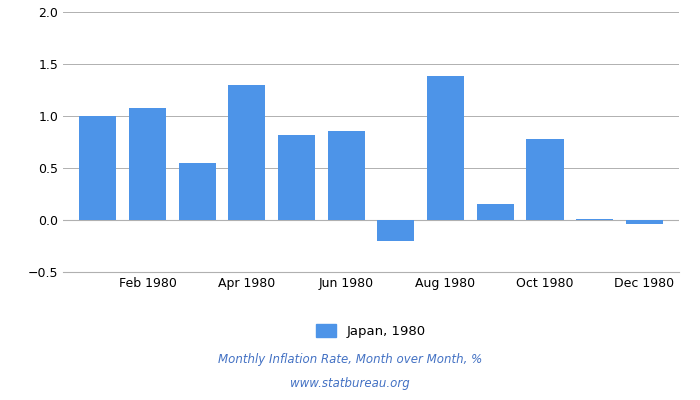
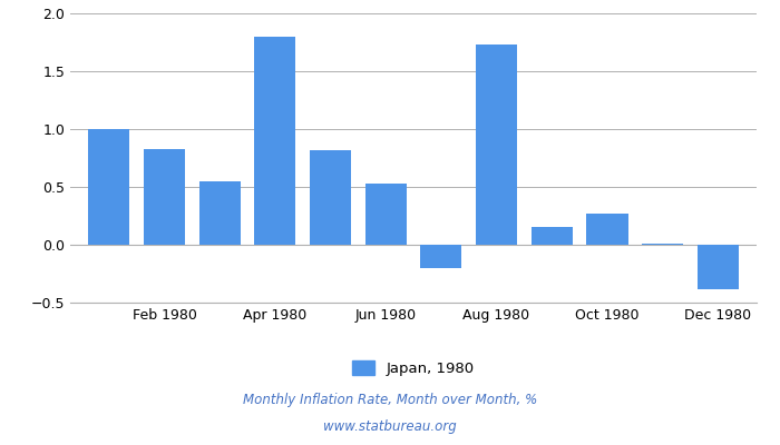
Feb 1980: 1.08 -> 0.83
Apr 1980: 1.30 -> 1.80
Jun 1980: 0.86 -> 0.53
Aug 1980: 1.38 -> 1.73
Oct 1980: 0.78 -> 0.27
Dec 1980: -0.04 -> -0.38
